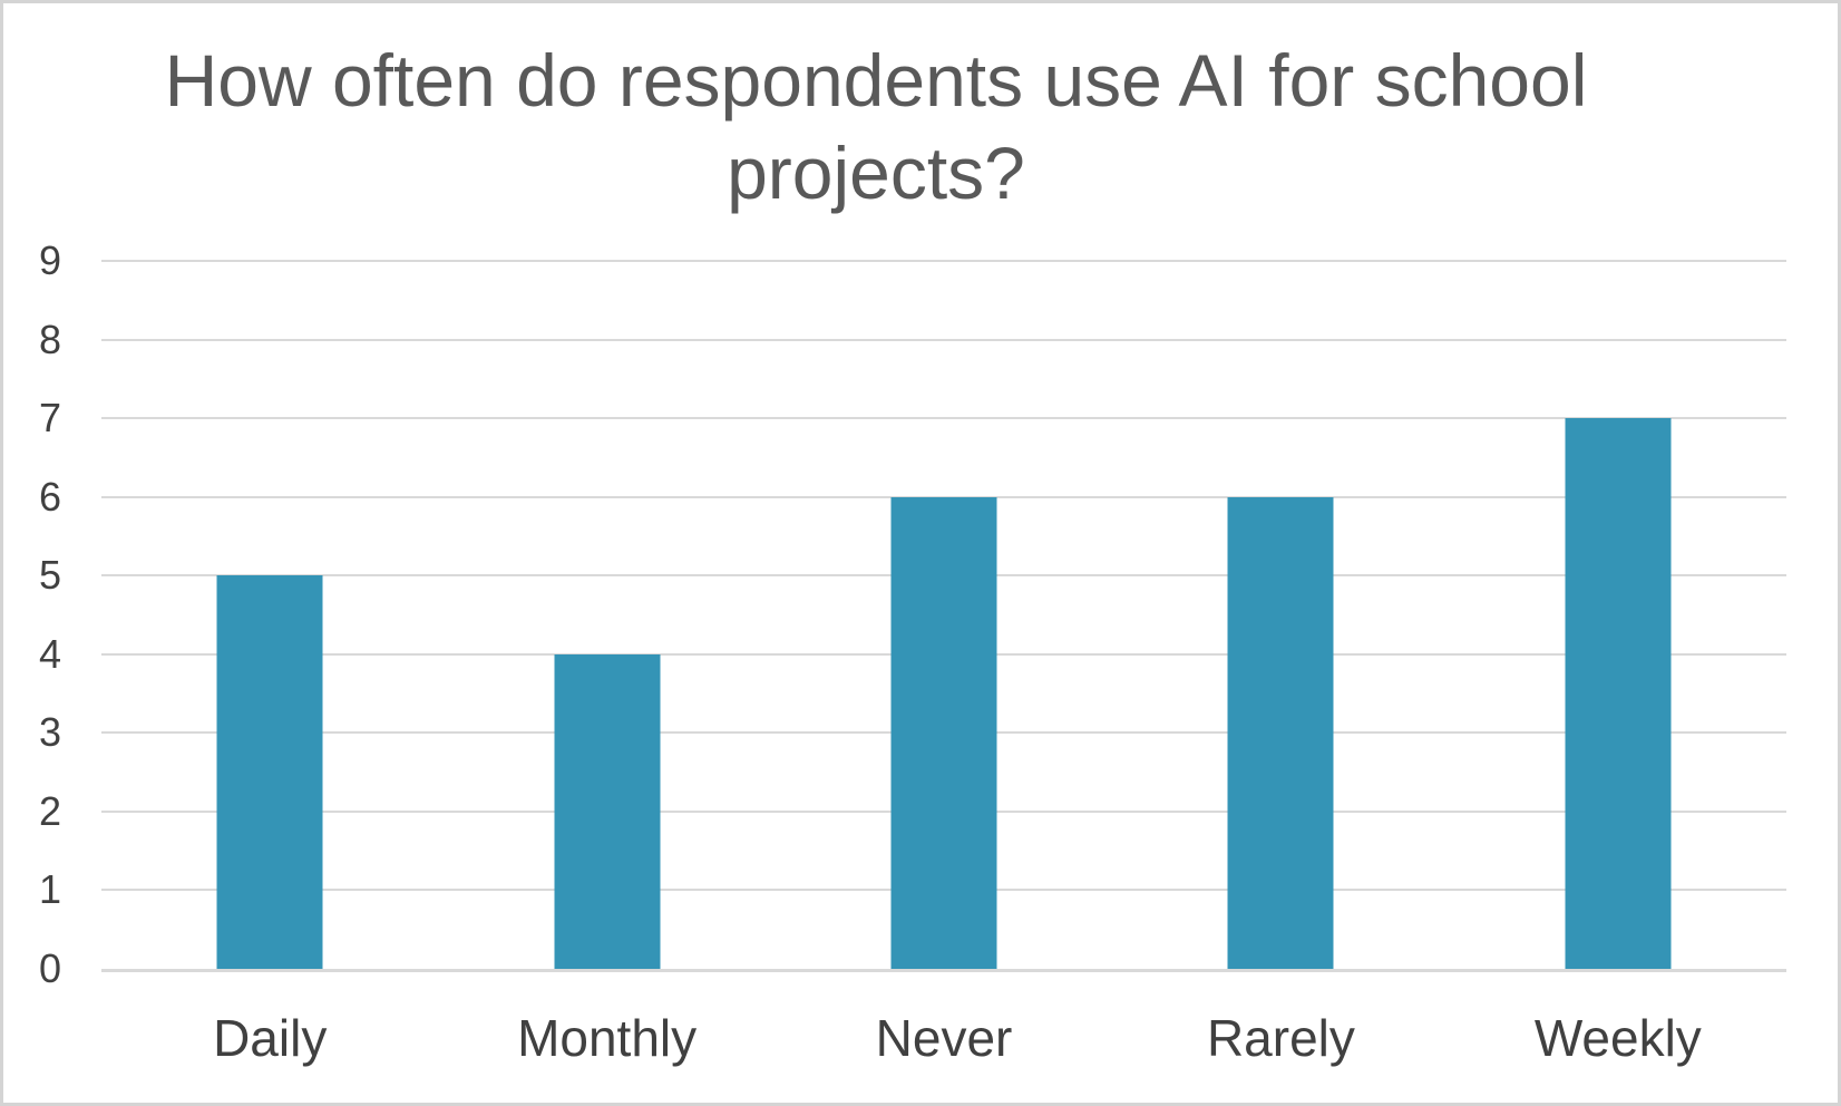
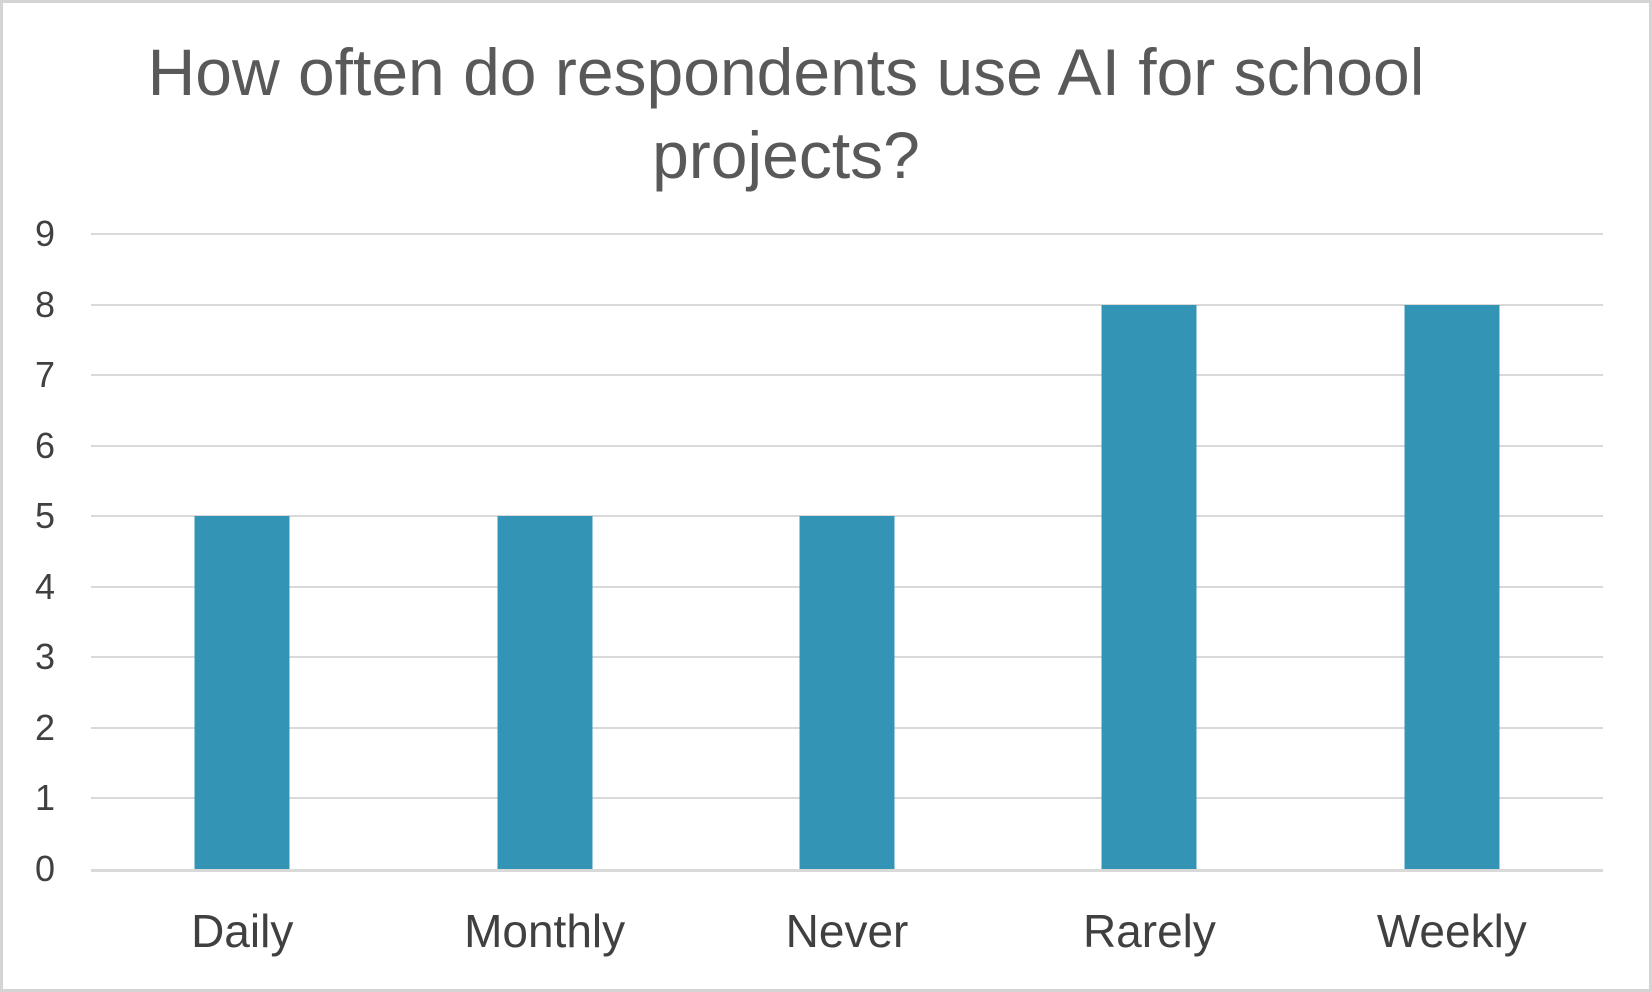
Monthly: 4 -> 5
Never: 6 -> 5
Rarely: 6 -> 8
Weekly: 7 -> 8
